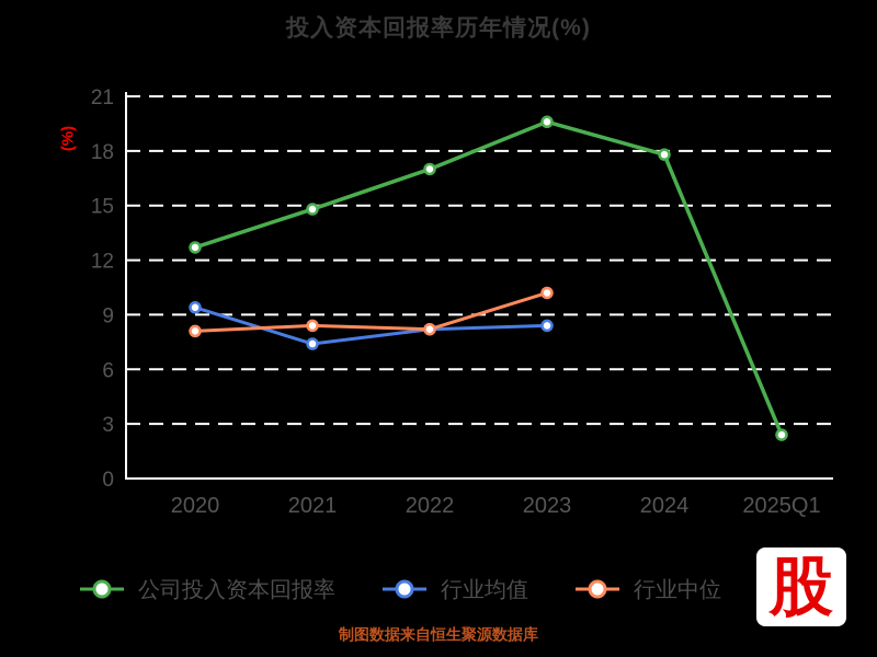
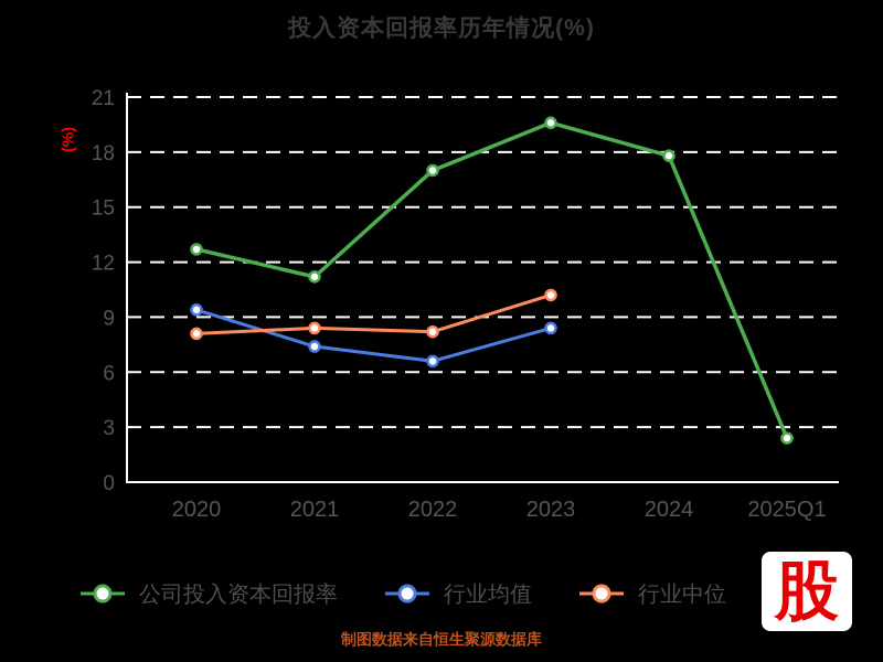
公司投入资本回报率/2021: 14.8 -> 11.2
行业均值/2022: 8.2 -> 6.6
